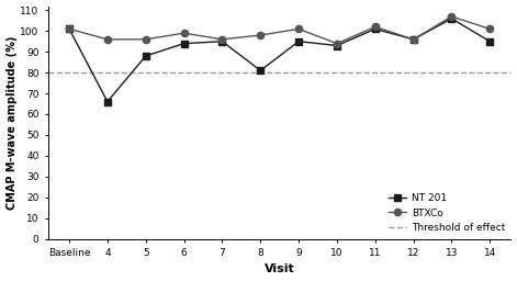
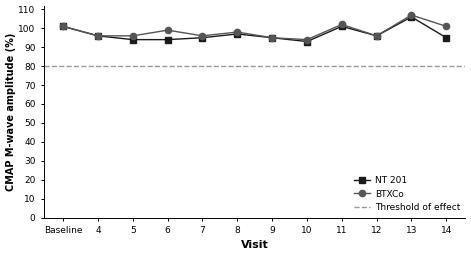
NT 201/4: 66 -> 96
NT 201/5: 88 -> 94
NT 201/8: 81 -> 97
BTXCo/9: 101 -> 95
